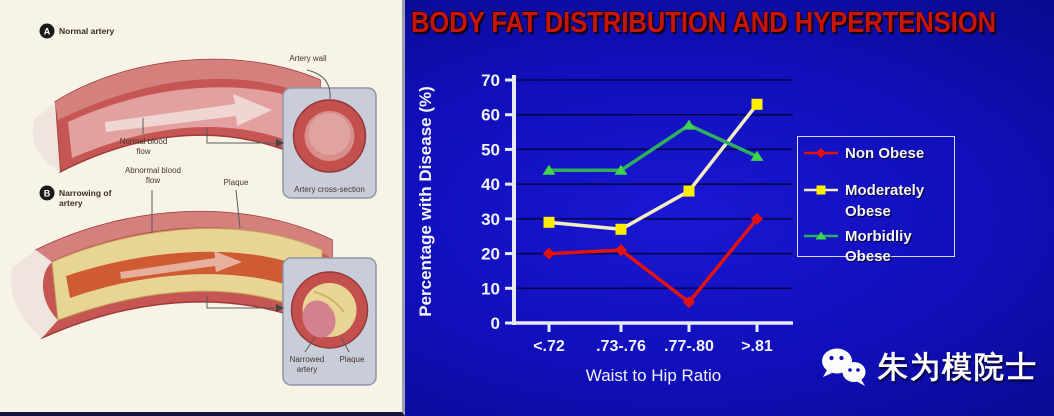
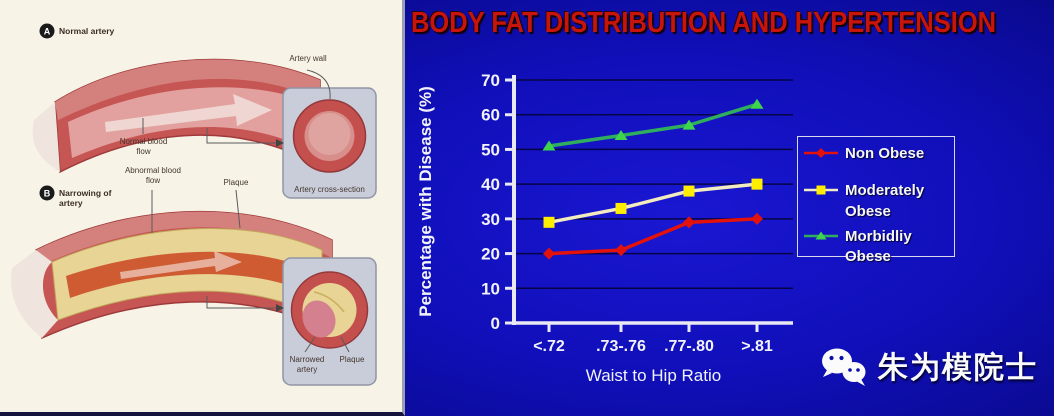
Morbidliy Obese/<.72: 44 -> 51
Moderately Obese/.73-.76: 27 -> 33
Morbidliy Obese/.73-.76: 44 -> 54
Non Obese/.77-.80: 6 -> 29
Moderately Obese/>.81: 63 -> 40
Morbidliy Obese/>.81: 48 -> 63
